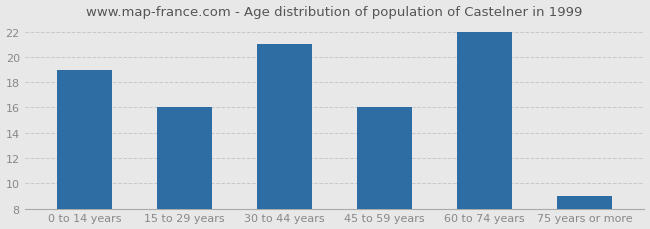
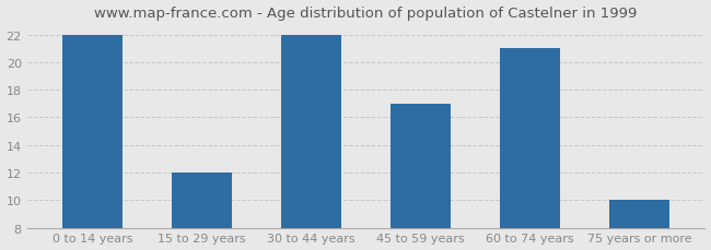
0 to 14 years: 19 -> 22
15 to 29 years: 16 -> 12
30 to 44 years: 21 -> 22
45 to 59 years: 16 -> 17
60 to 74 years: 22 -> 21
75 years or more: 9 -> 10
